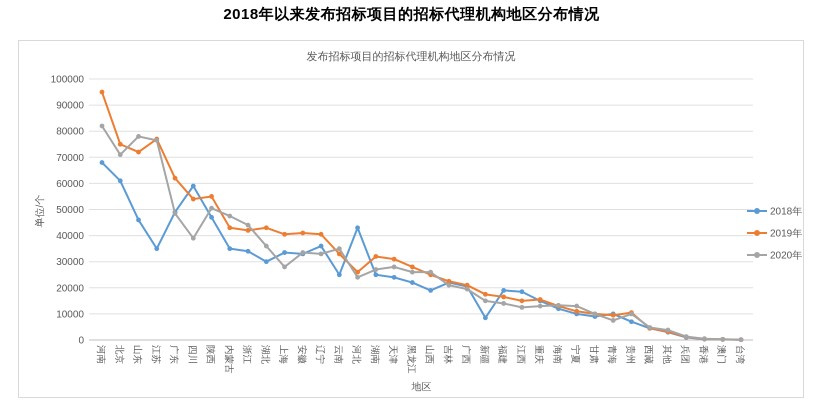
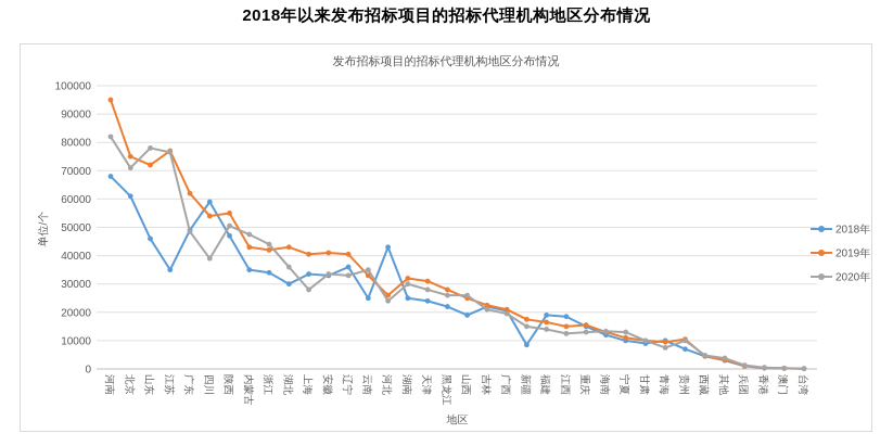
2020年/湖南: 27000 -> 30000
